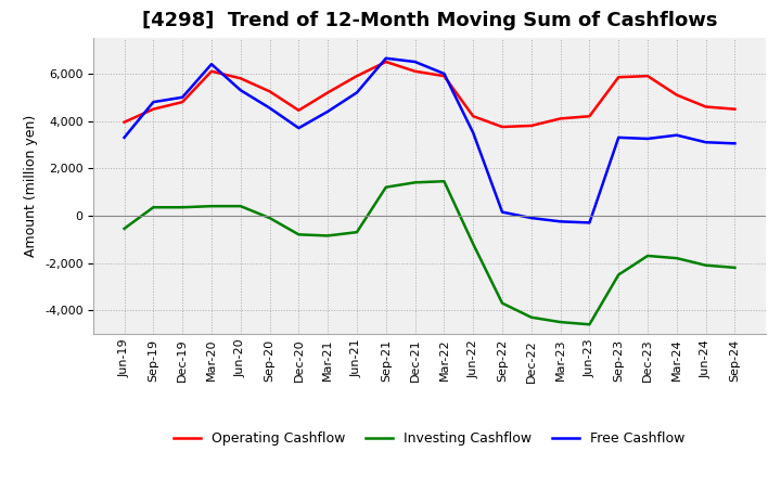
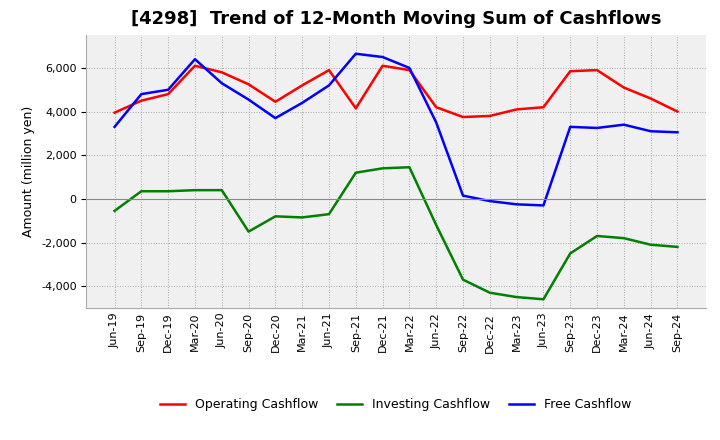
Investing Cashflow/Sep-20: -100 -> -1,500
Operating Cashflow/Sep-21: 6,500 -> 4,150
Operating Cashflow/Sep-24: 4,500 -> 4,000
